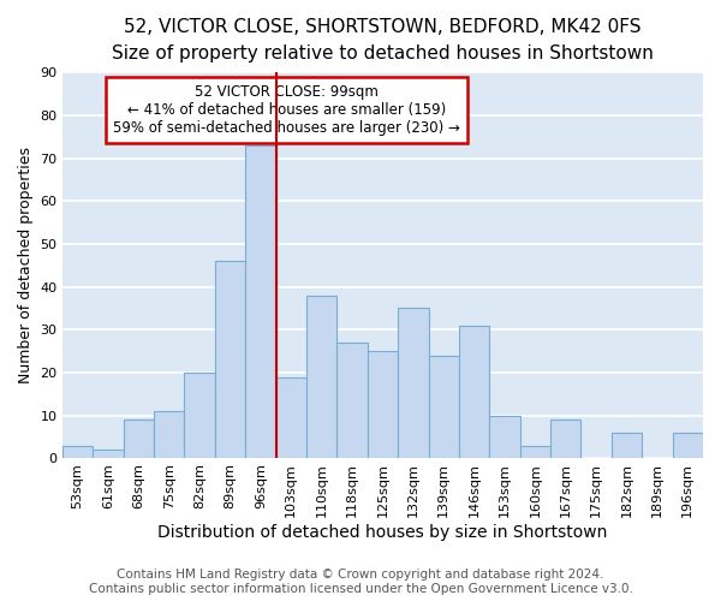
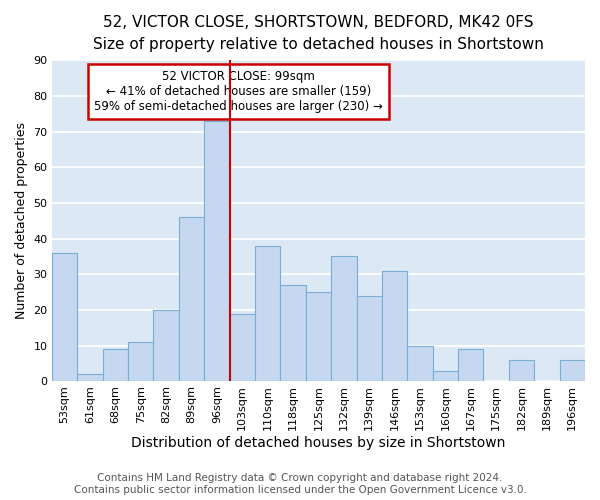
53sqm: 3 -> 36
